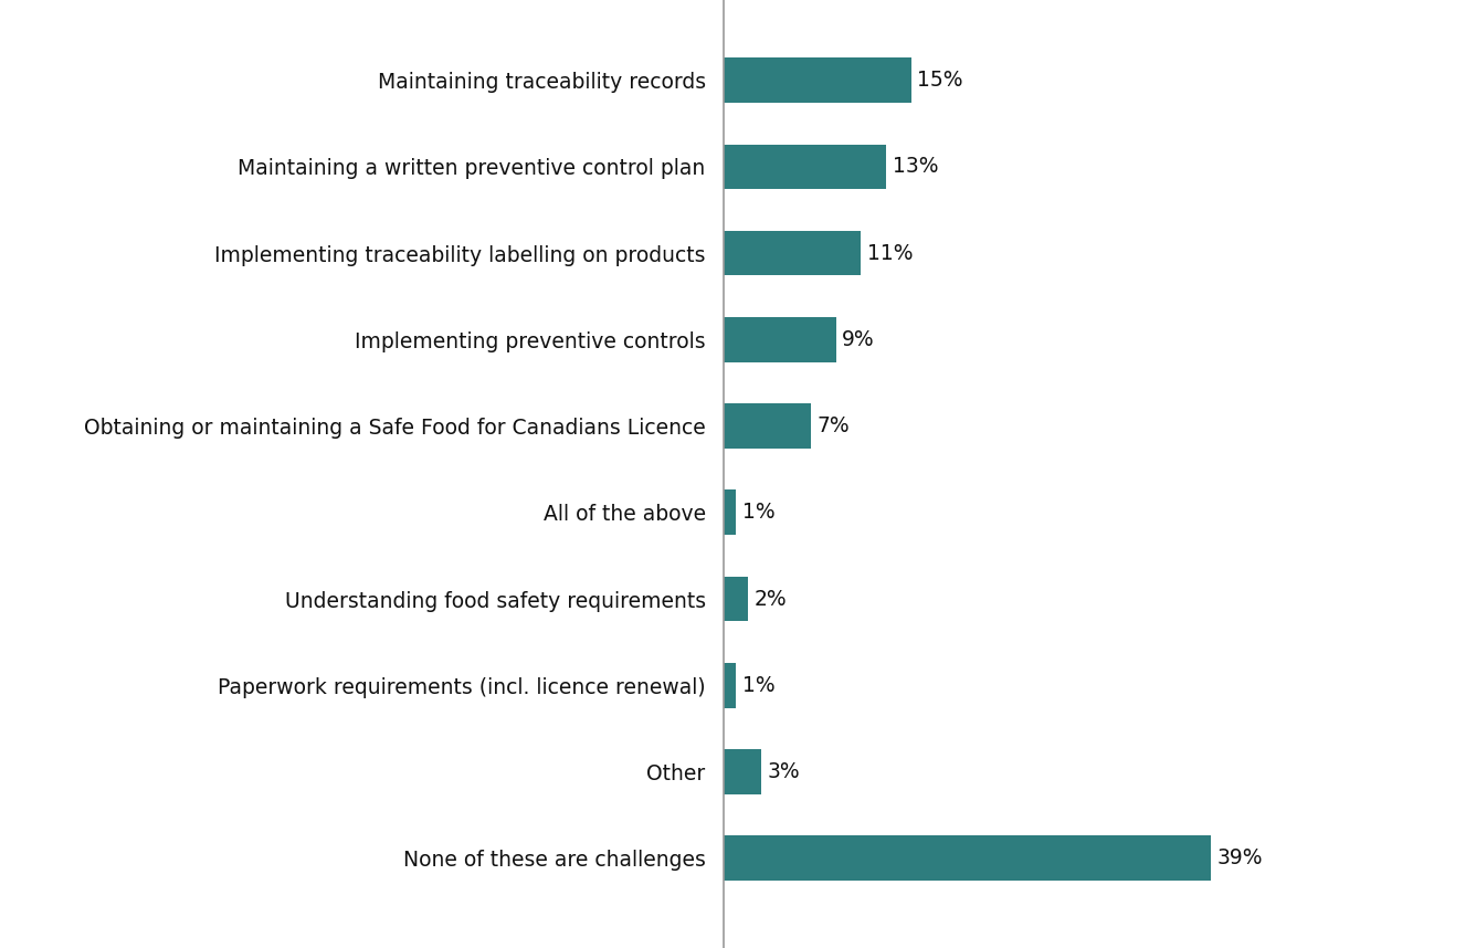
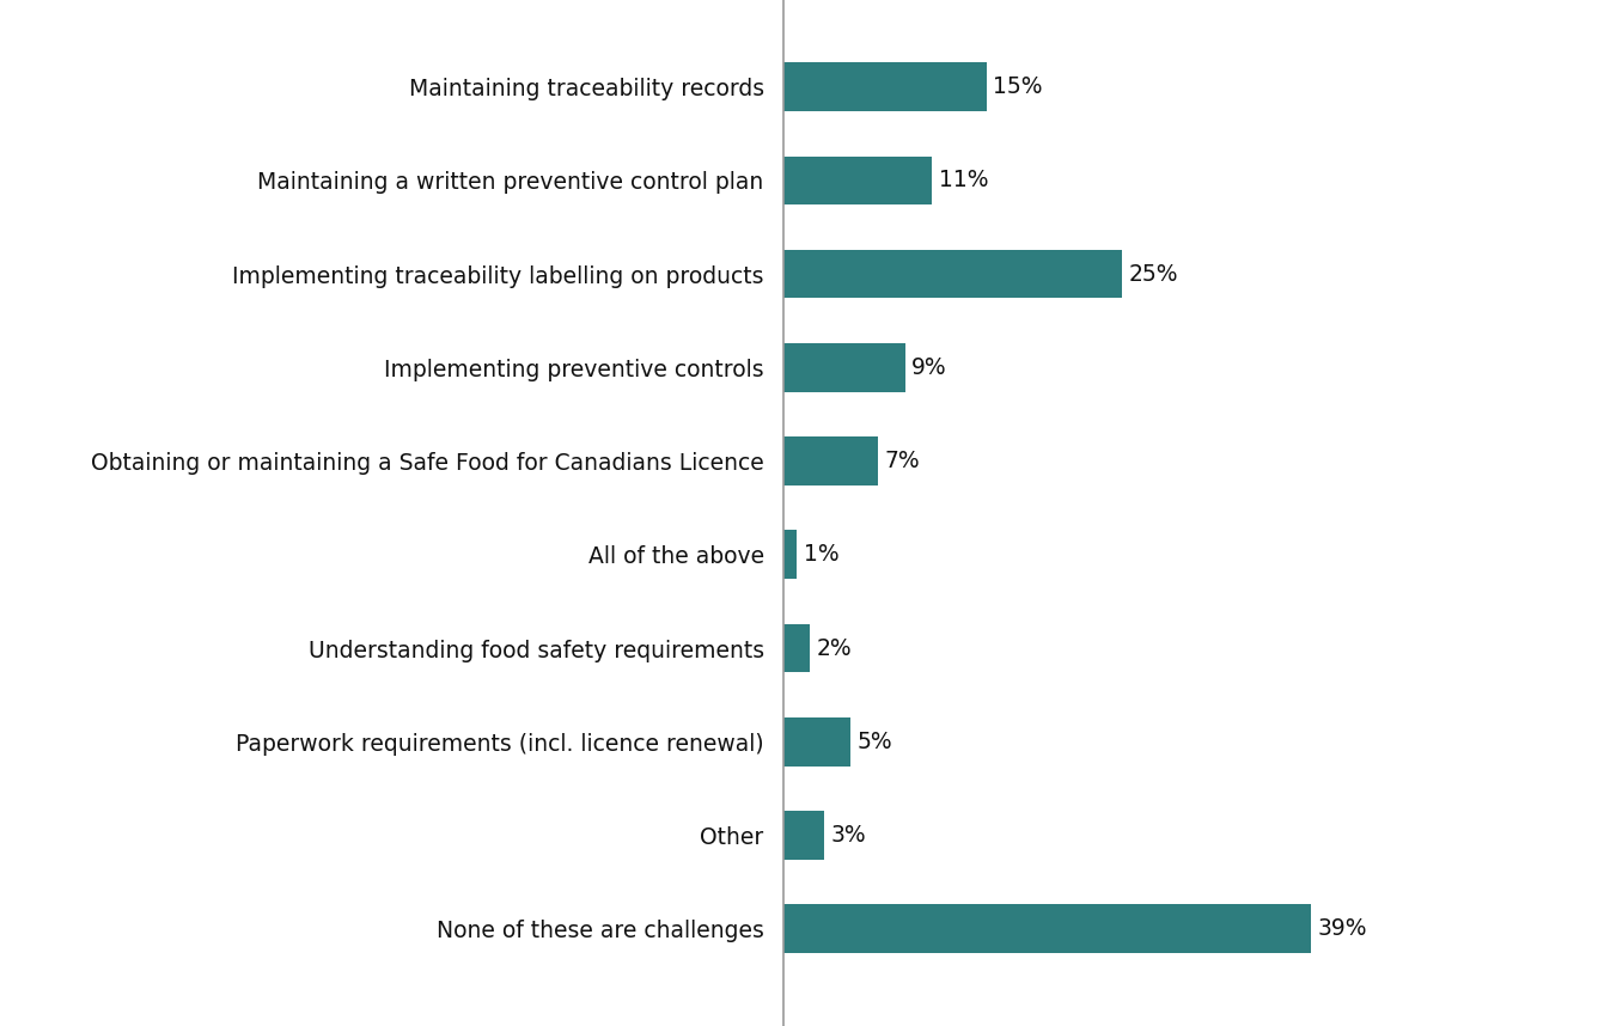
Maintaining a written preventive control plan: 13% -> 11%
Implementing traceability labelling on products: 11% -> 25%
Paperwork requirements (incl. licence renewal): 1% -> 5%
